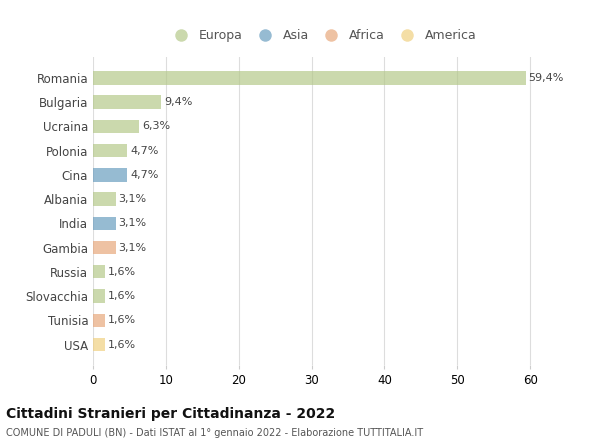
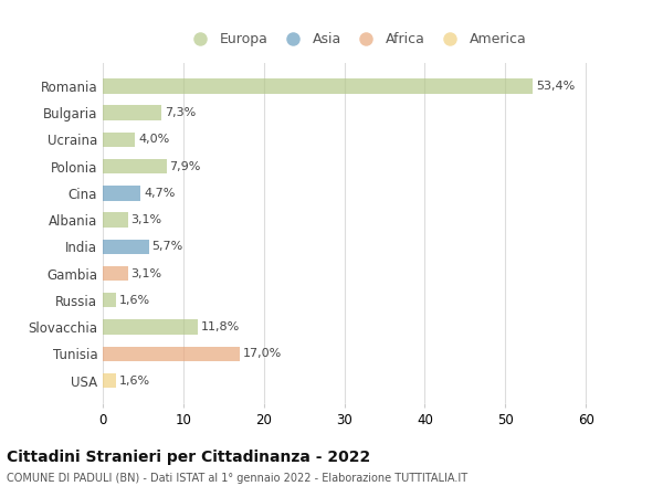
Romania: 59,4% -> 53,4%
Bulgaria: 9,4% -> 7,3%
Ucraina: 6,3% -> 4,0%
Polonia: 4,7% -> 7,9%
India: 3,1% -> 5,7%
Slovacchia: 1,6% -> 11,8%
Tunisia: 1,6% -> 17,0%
